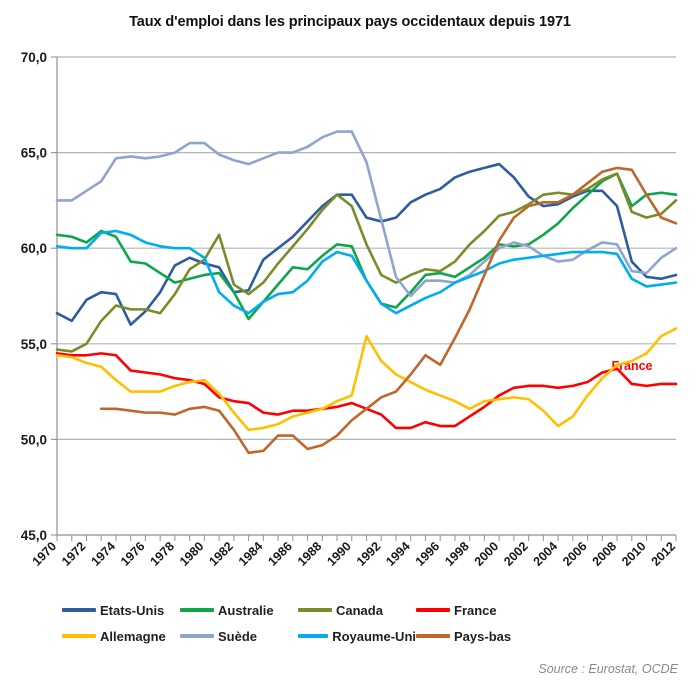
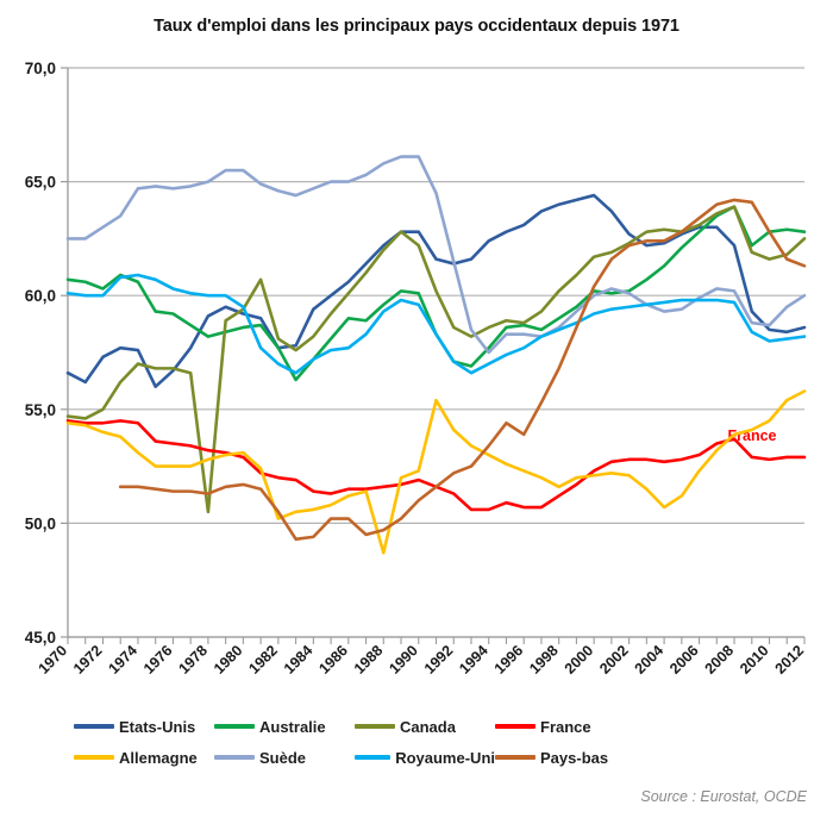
Canada/1978: 57,6 -> 50,5
Allemagne/1982: 51,4 -> 50,2
Allemagne/1988: 51,6 -> 48,7
